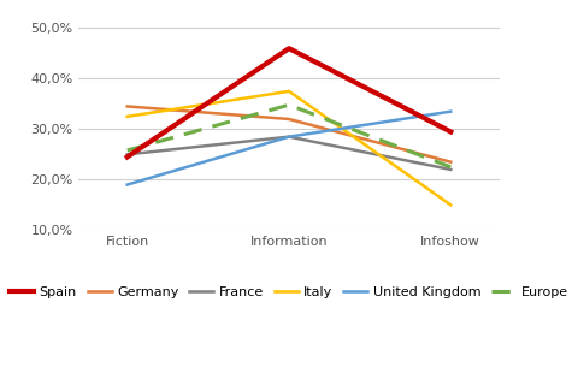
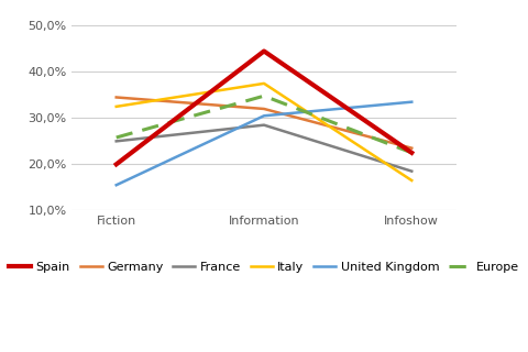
Spain/Fiction: 24,5% -> 20,0%
United Kingdom/Fiction: 19,0% -> 15,5%
Spain/Information: 46,0% -> 44,5%
United Kingdom/Information: 28,5% -> 30,5%
Spain/Infoshow: 29,5% -> 22,5%
France/Infoshow: 22,0% -> 18,5%
Italy/Infoshow: 15,0% -> 16,5%
